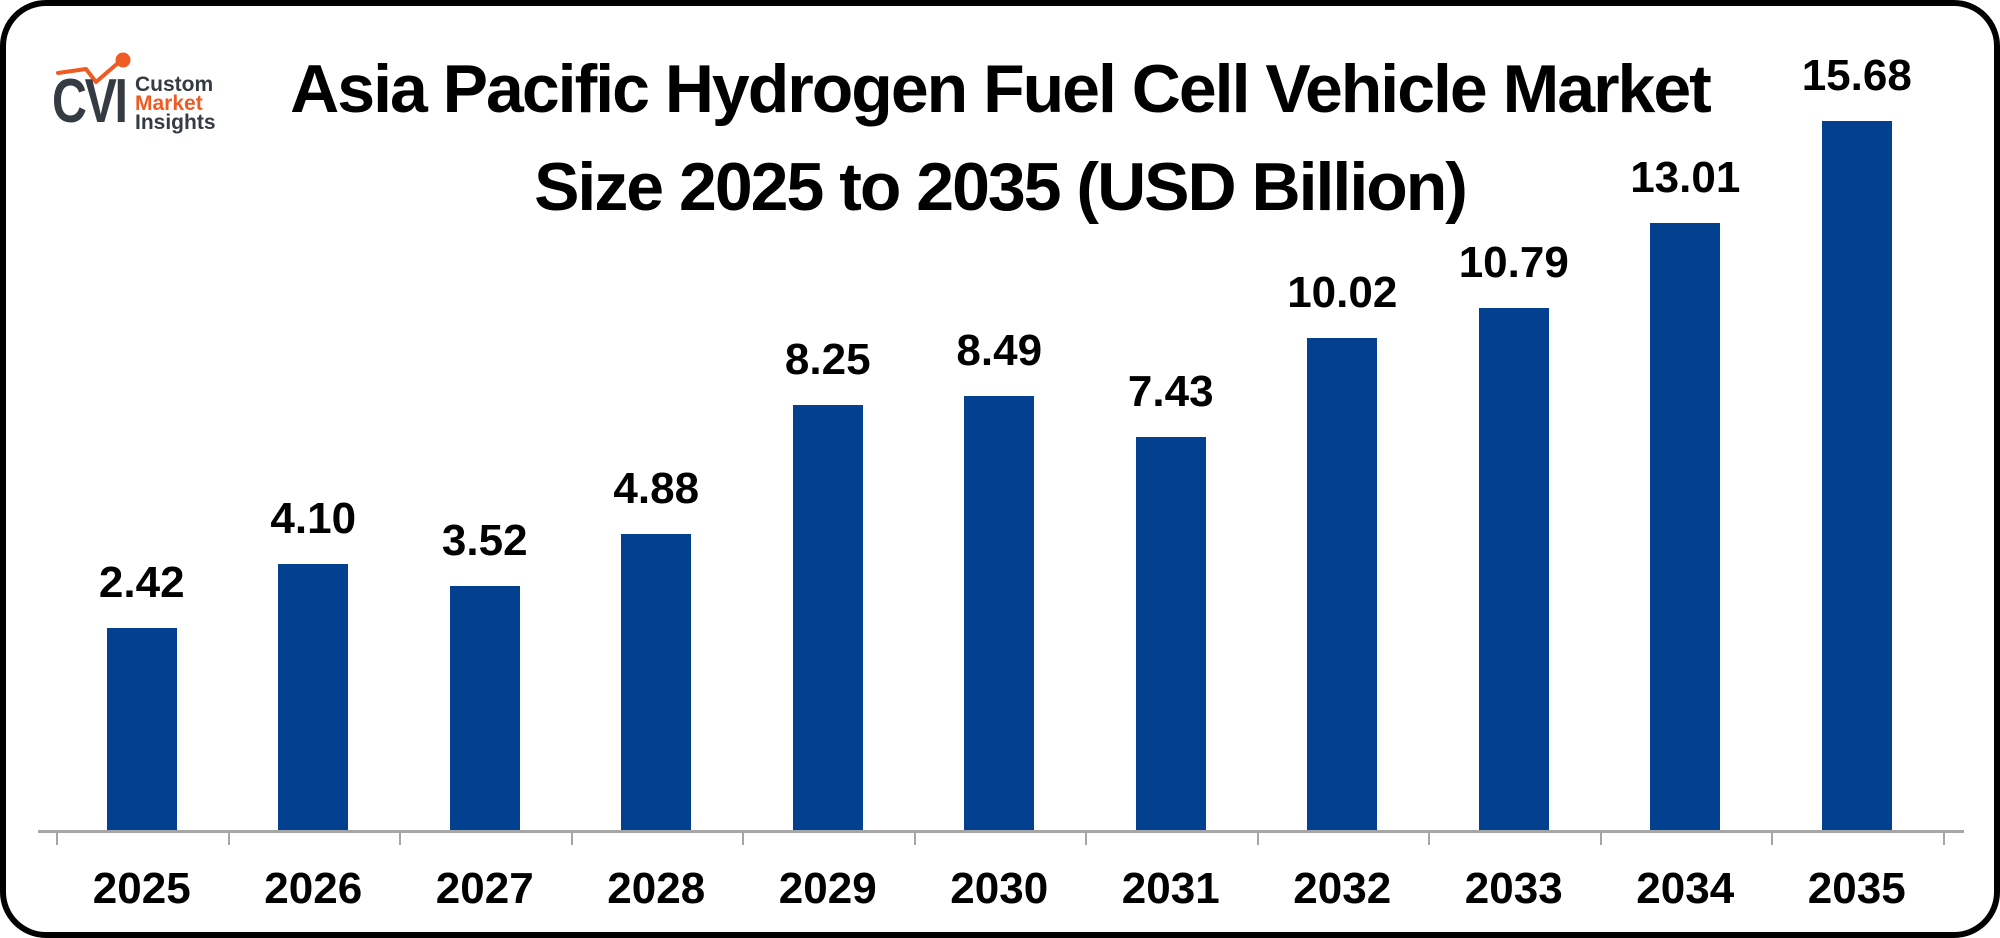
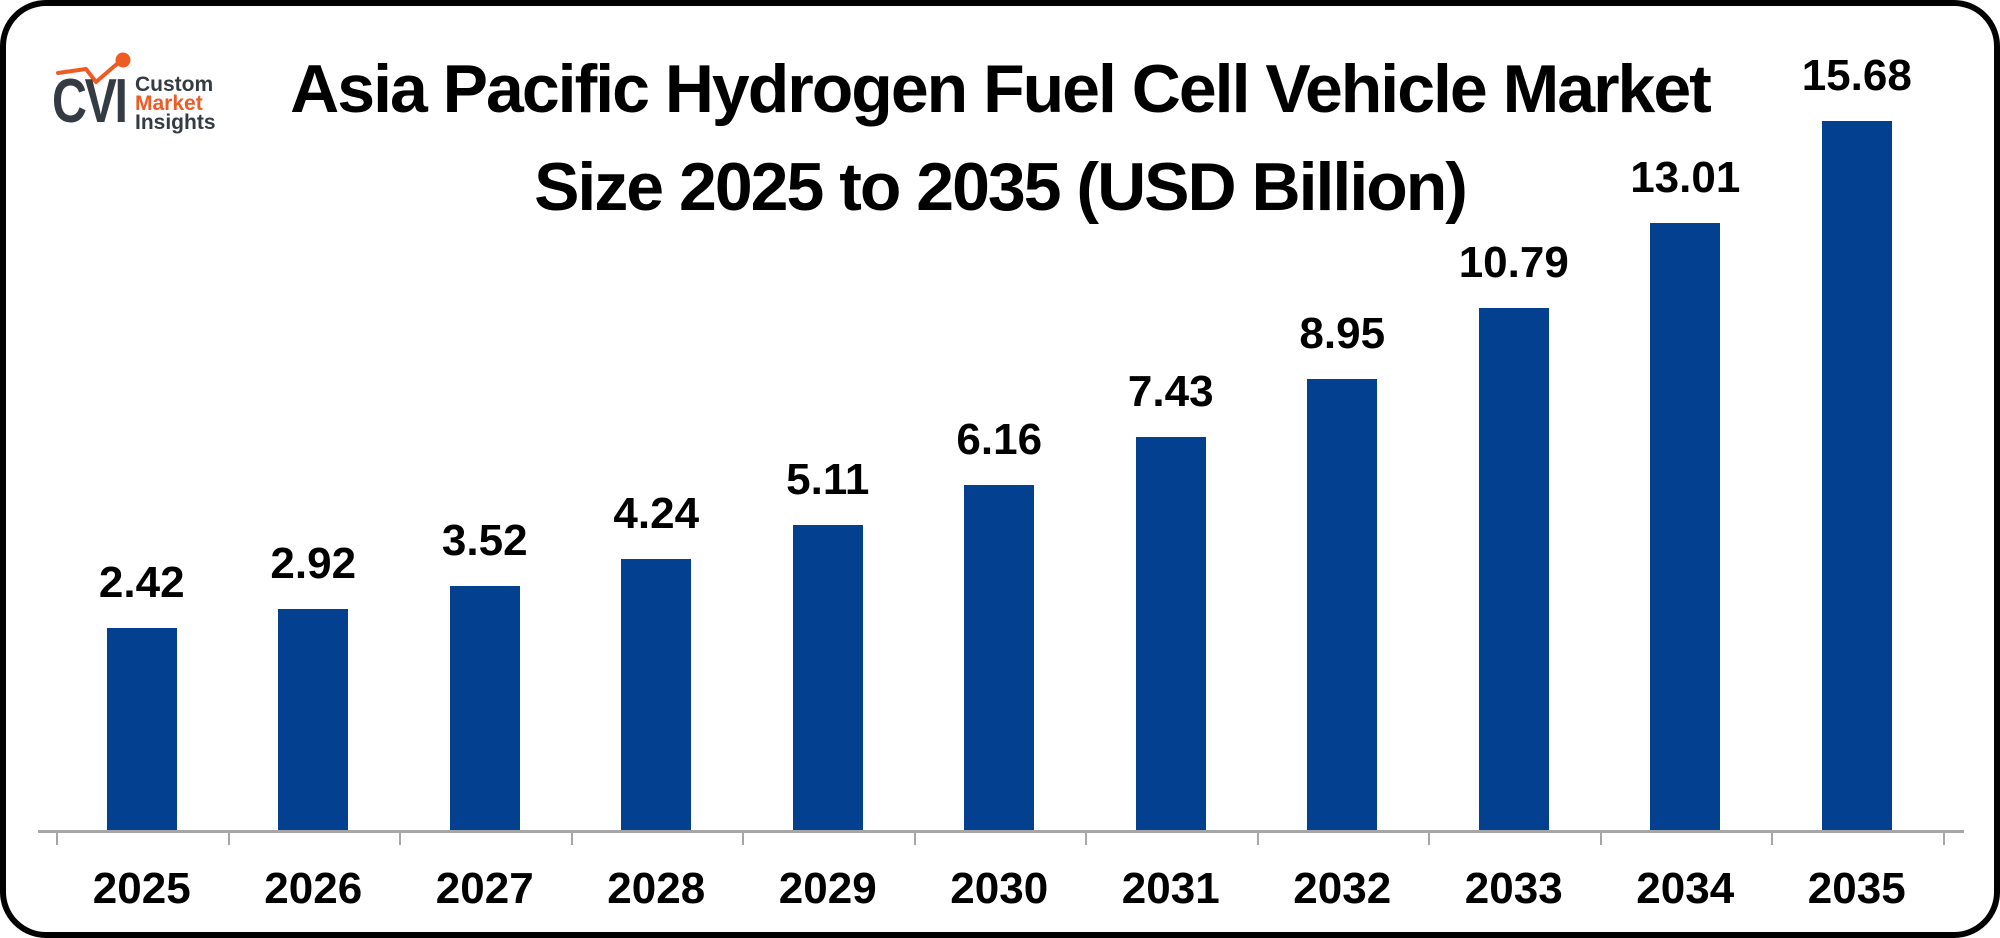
2026: 4.10 -> 2.92
2028: 4.88 -> 4.24
2029: 8.25 -> 5.11
2030: 8.49 -> 6.16
2032: 10.02 -> 8.95
